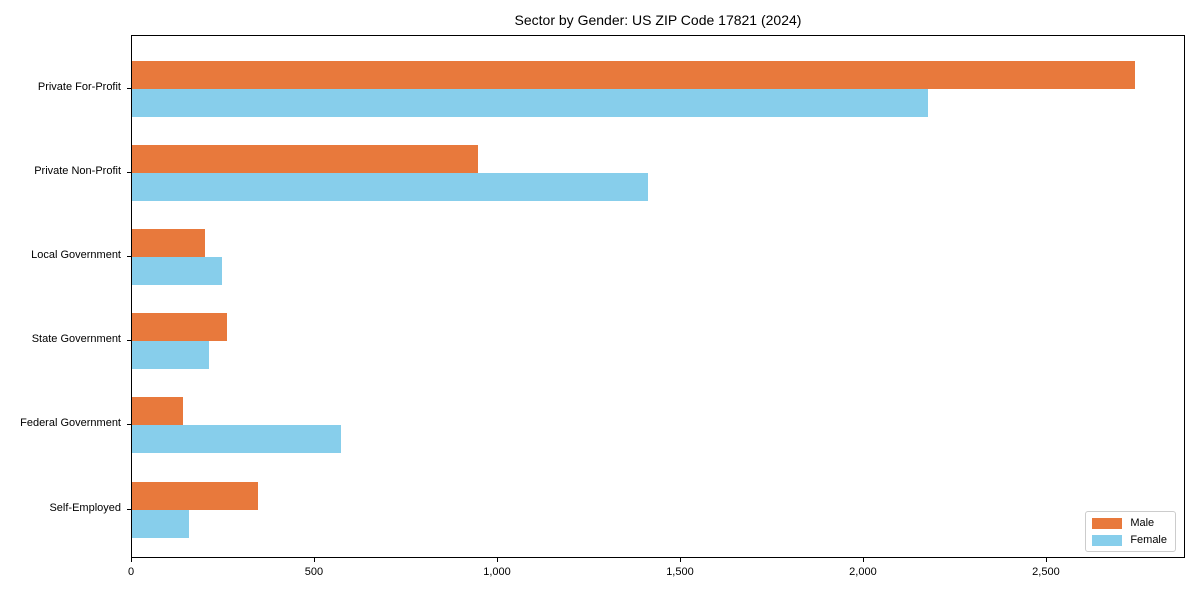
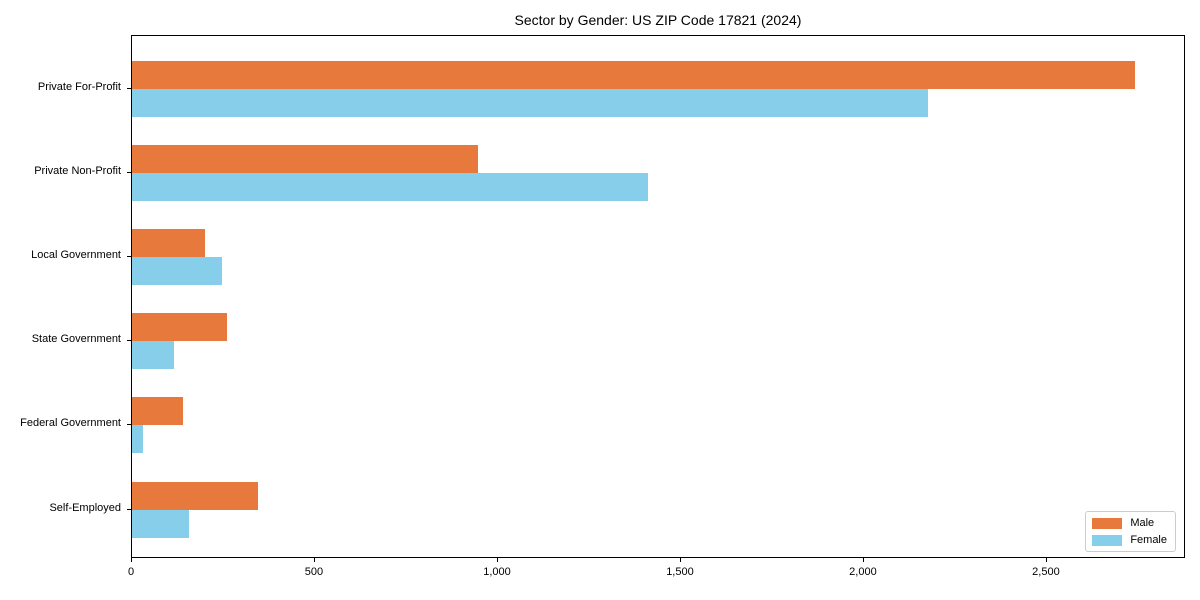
Female/State Government: 210 -> 120
Female/Federal Government: 570 -> 30
